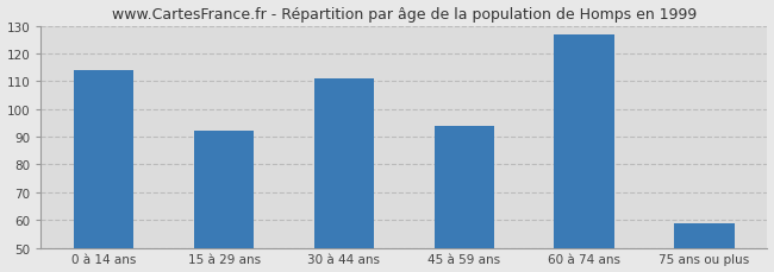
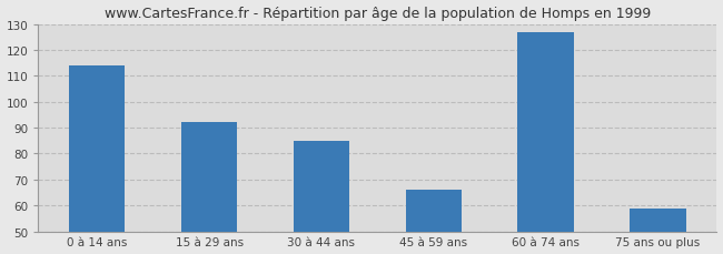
30 à 44 ans: 111 -> 85
45 à 59 ans: 94 -> 66
